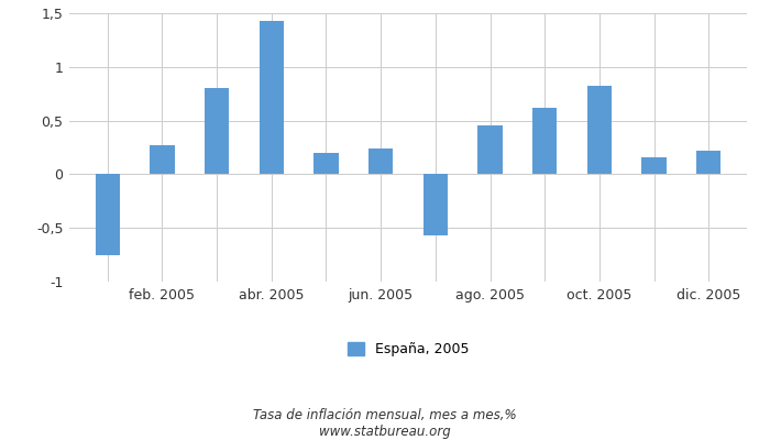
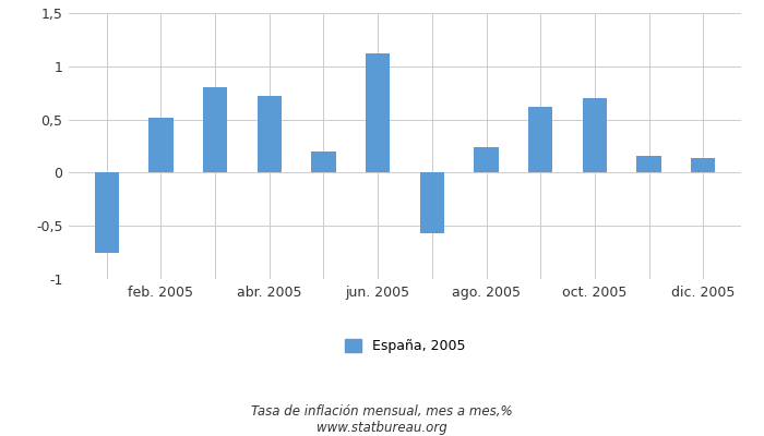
feb. 2005: 0,27 -> 0,52
abr. 2005: 1,43 -> 0,72
jun. 2005: 0,24 -> 1,12
ago. 2005: 0,45 -> 0,24
oct. 2005: 0,82 -> 0,70
dic. 2005: 0,22 -> 0,14
